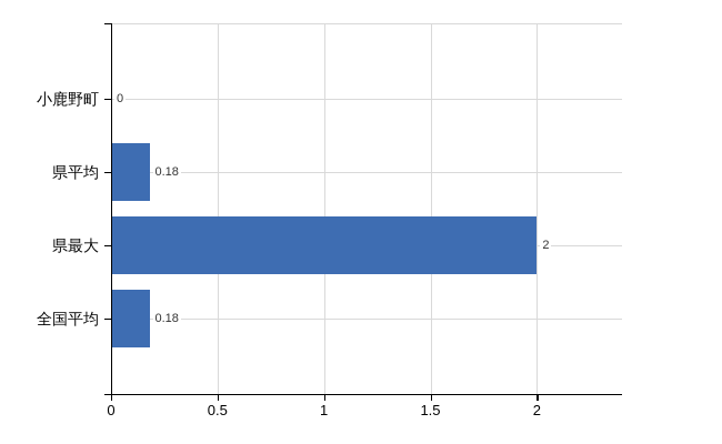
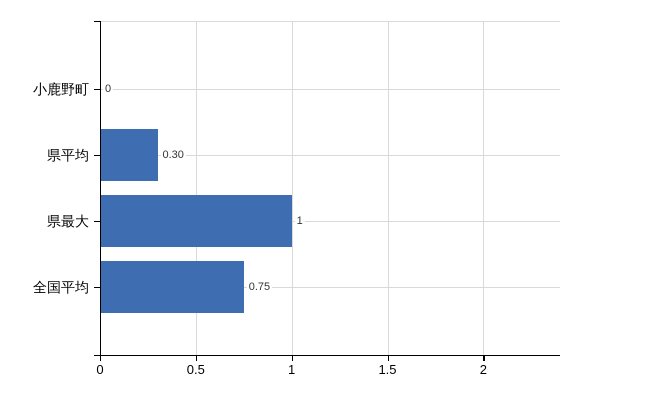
県平均: 0.18 -> 0.30
県最大: 2 -> 1
全国平均: 0.18 -> 0.75
